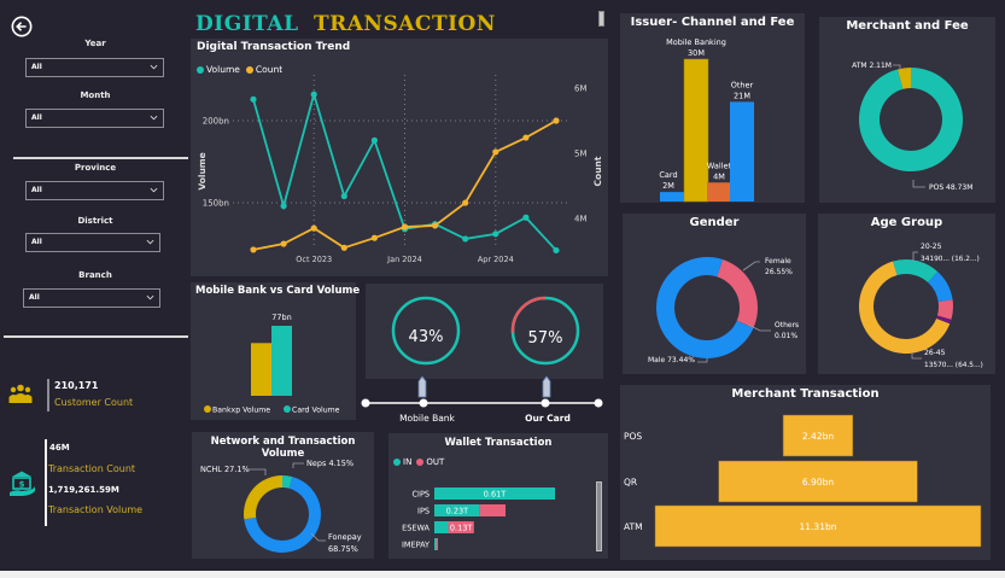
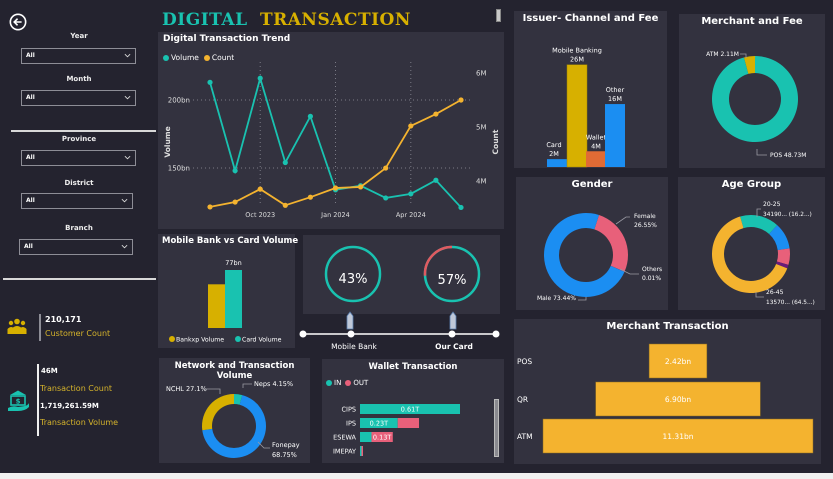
Issuer- Channel and Fee/Mobile Banking: 30M -> 26M
Issuer- Channel and Fee/Other: 21M -> 16M
